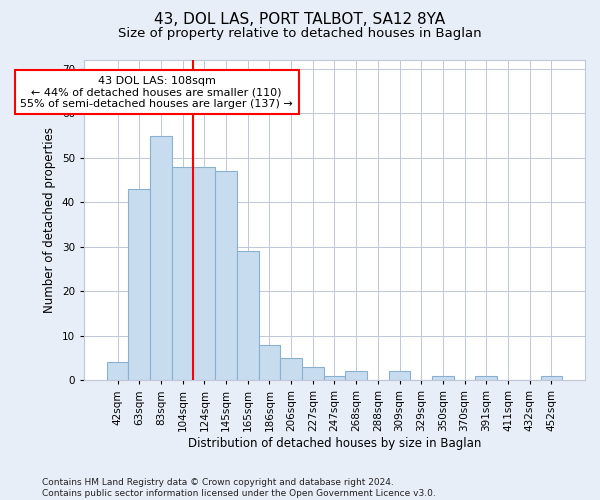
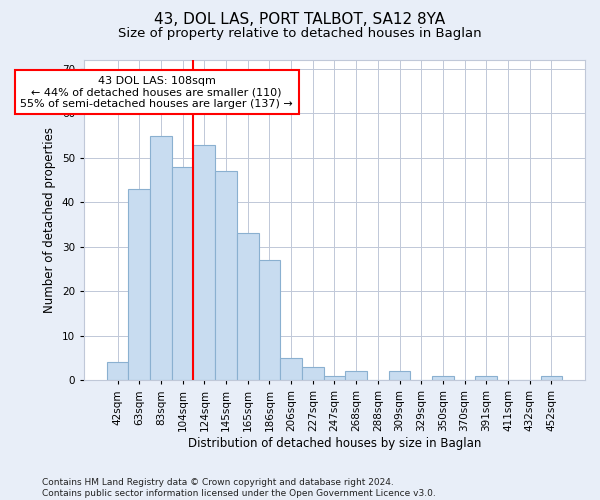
124sqm: 48 -> 53
165sqm: 29 -> 33
186sqm: 8 -> 27
